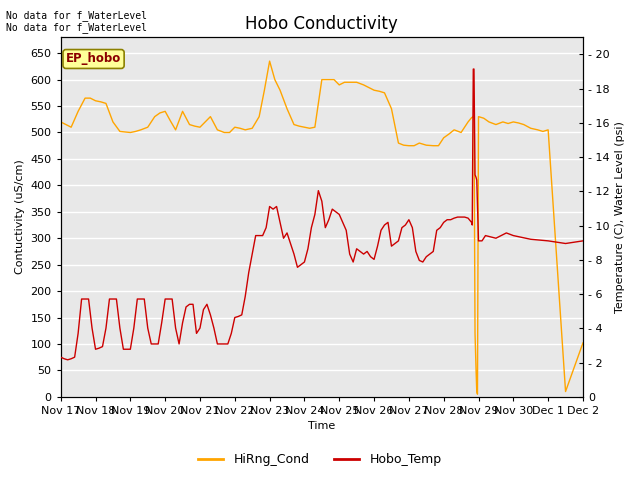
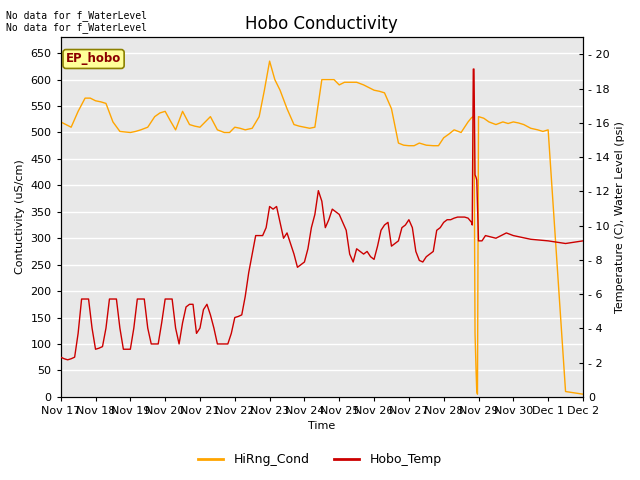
HiRng_Cond/Dec 2: 102 -> 5
